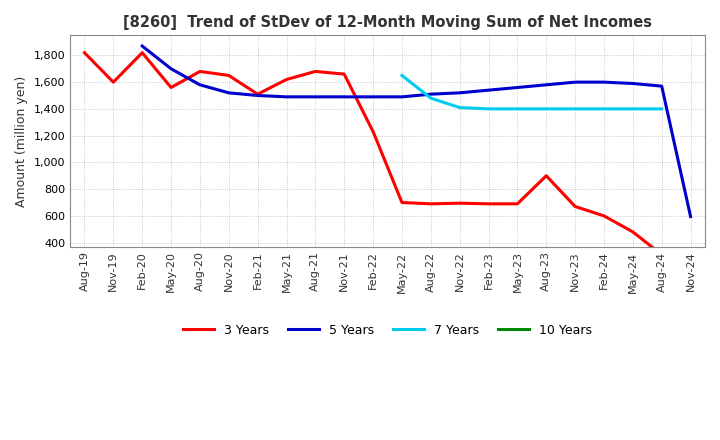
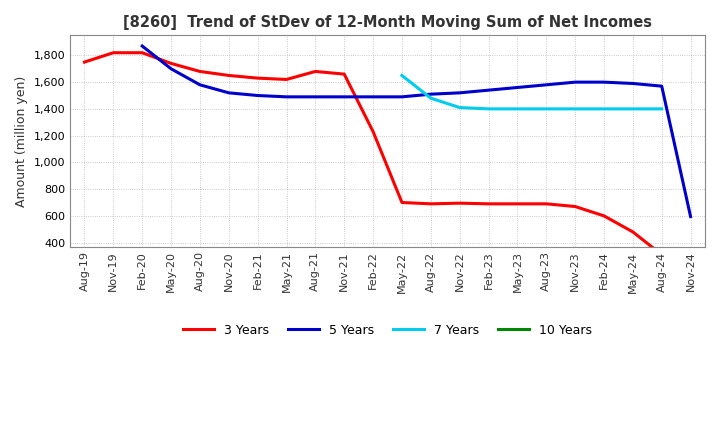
3 Years/Aug-19: 1,820 -> 1,750
3 Years/Nov-19: 1,600 -> 1,820
3 Years/May-20: 1,560 -> 1,740
3 Years/Feb-21: 1,510 -> 1,630
3 Years/Aug-23: 900 -> 690
